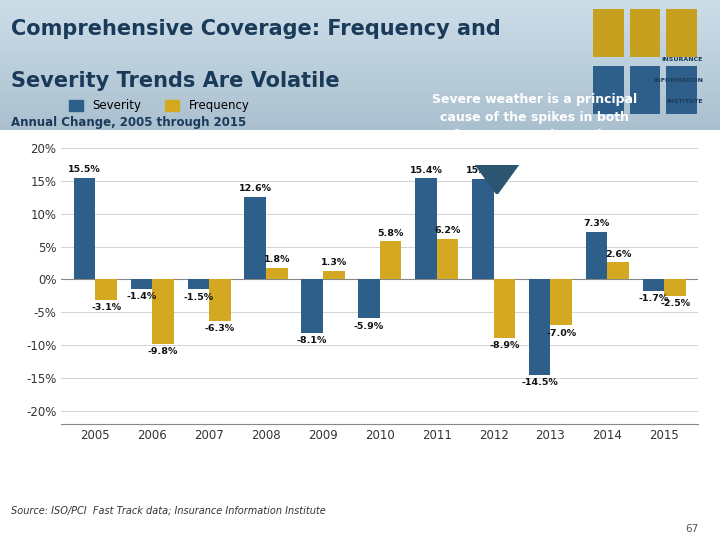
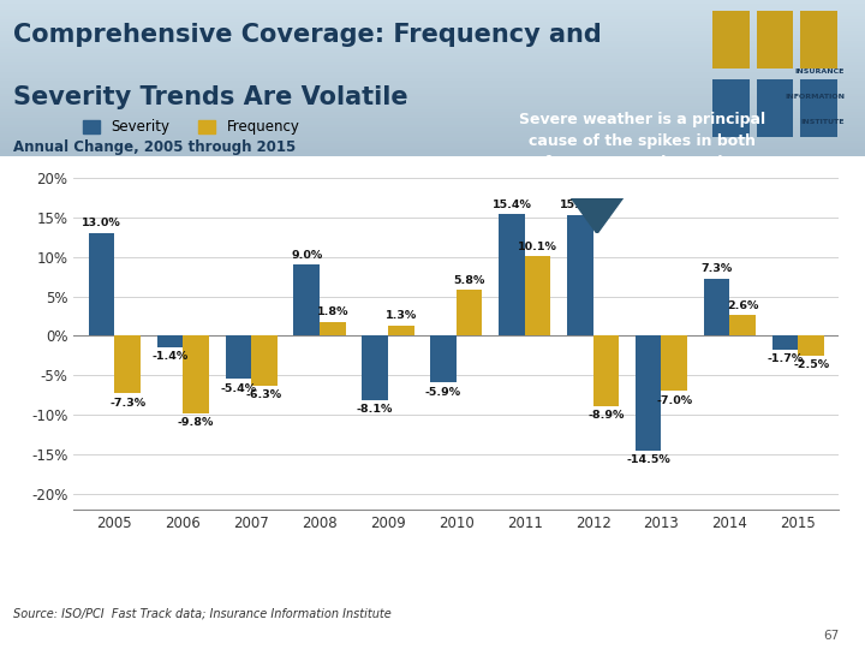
Severity/2005: 15.5% -> 13.0%
Frequency/2005: -3.1% -> -7.3%
Severity/2007: -1.5% -> -5.4%
Severity/2008: 12.6% -> 9.0%
Frequency/2011: 6.2% -> 10.1%
